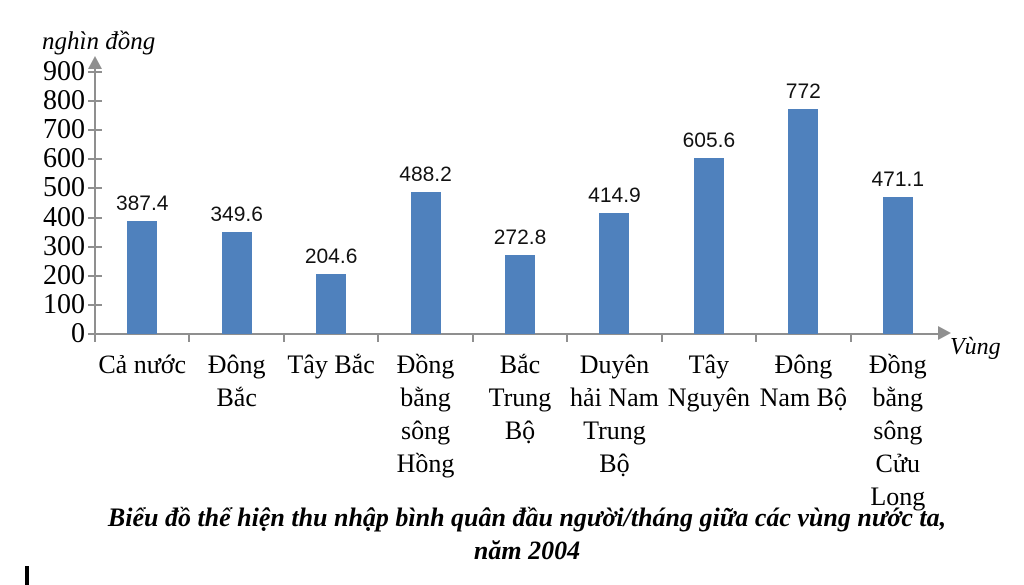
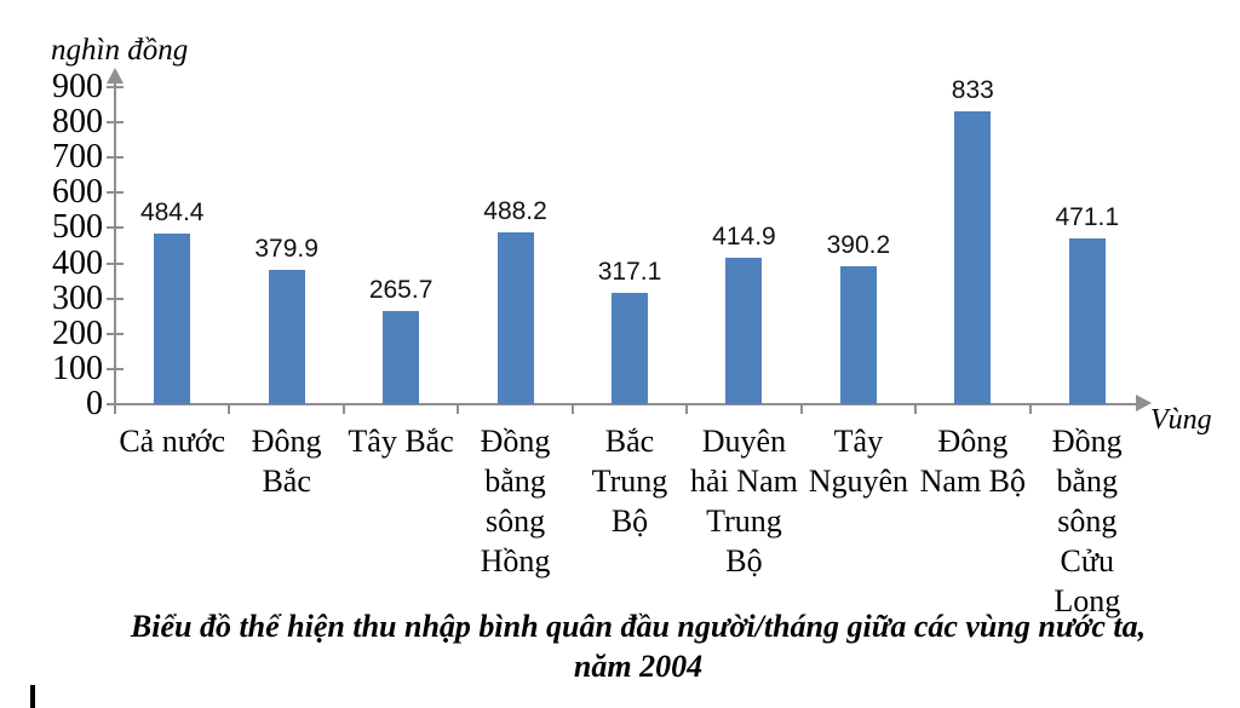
Cả nước: 387.4 -> 484.4
Đông Bắc: 349.6 -> 379.9
Tây Bắc: 204.6 -> 265.7
Bắc Trung Bộ: 272.8 -> 317.1
Tây Nguyên: 605.6 -> 390.2
Đông Nam Bộ: 772 -> 833
